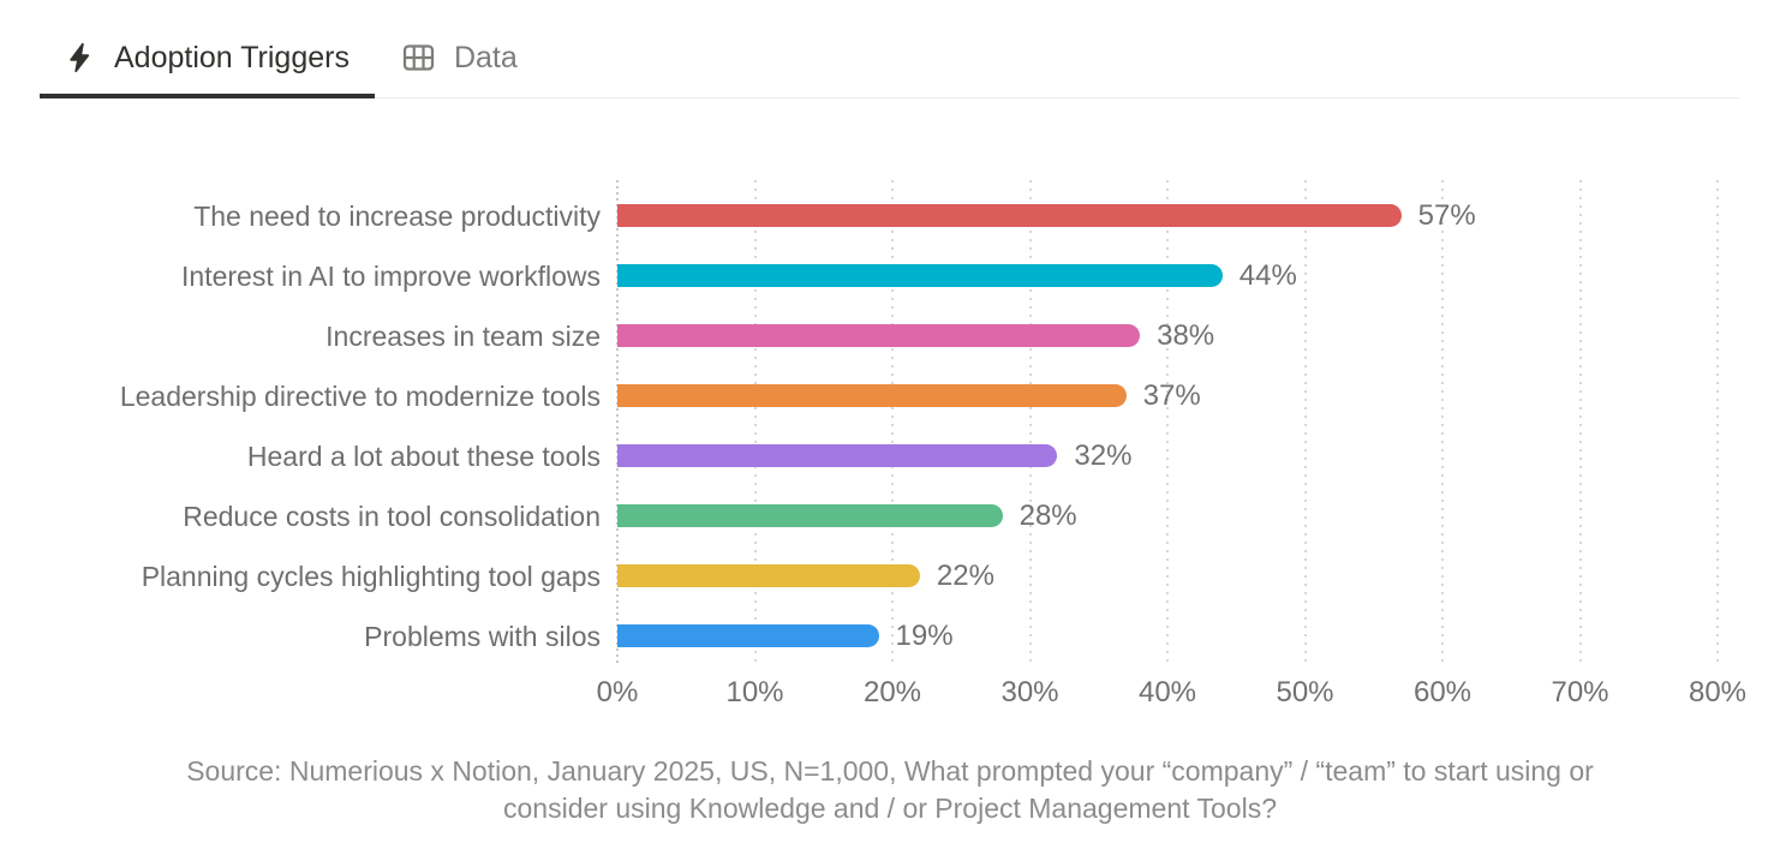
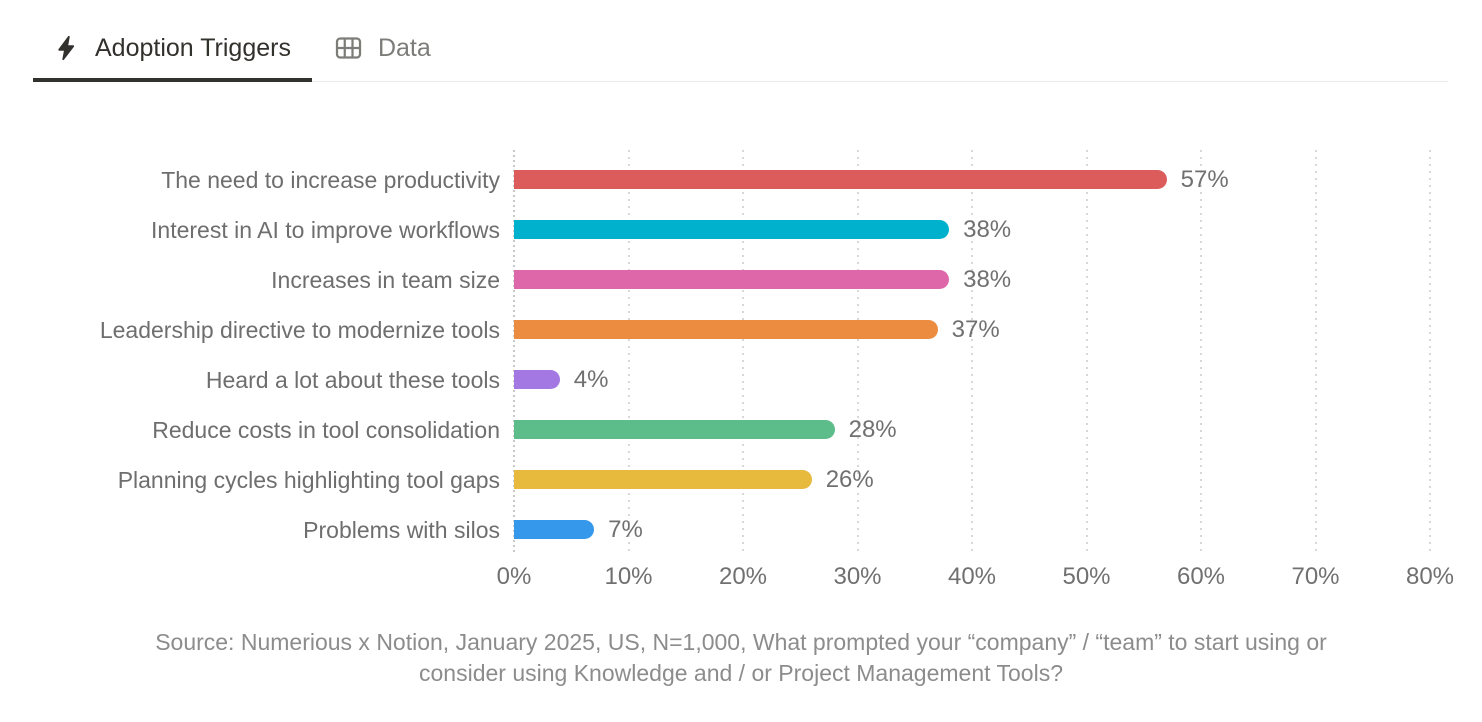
Interest in AI to improve workflows: 44% -> 38%
Heard a lot about these tools: 32% -> 4%
Planning cycles highlighting tool gaps: 22% -> 26%
Problems with silos: 19% -> 7%
